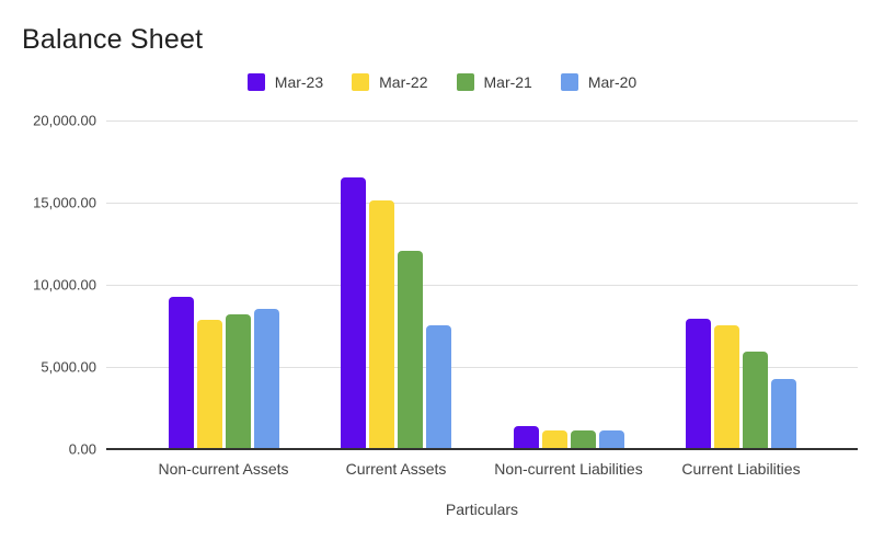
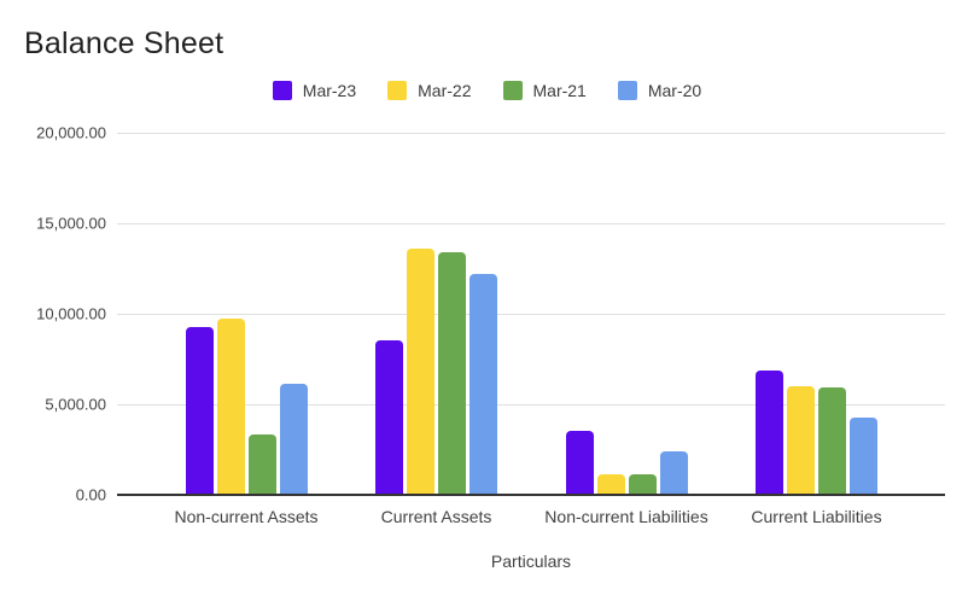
Mar-22/Non-current Assets: 7800 -> 9700
Mar-21/Non-current Assets: 8200 -> 3300
Mar-20/Non-current Assets: 8500 -> 6100
Mar-23/Current Assets: 16500 -> 8500
Mar-22/Current Assets: 15100 -> 13600
Mar-21/Current Assets: 12000 -> 13400
Mar-20/Current Assets: 7600 -> 12200
Mar-23/Non-current Liabilities: 1400 -> 3500
Mar-20/Non-current Liabilities: 1100 -> 2400
Mar-23/Current Liabilities: 7900 -> 6900
Mar-22/Current Liabilities: 7500 -> 6000
